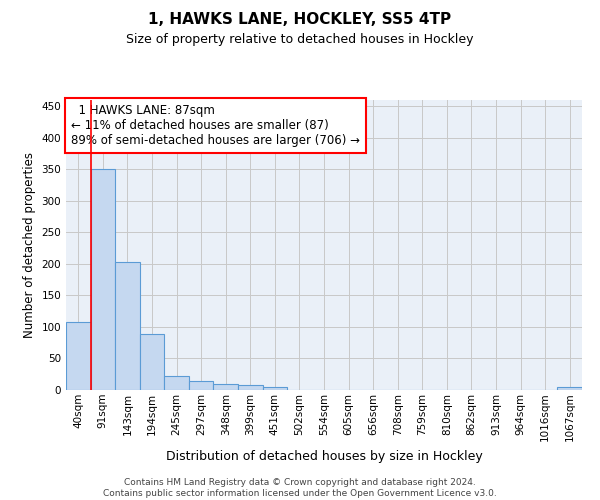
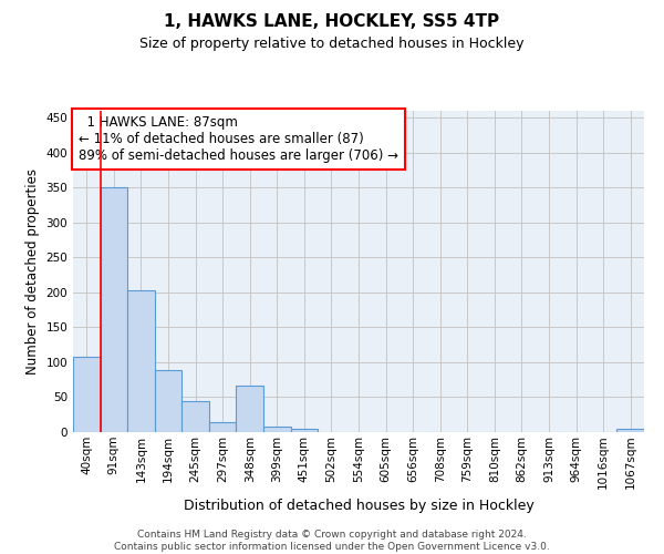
245sqm: 23 -> 44
348sqm: 9 -> 66
